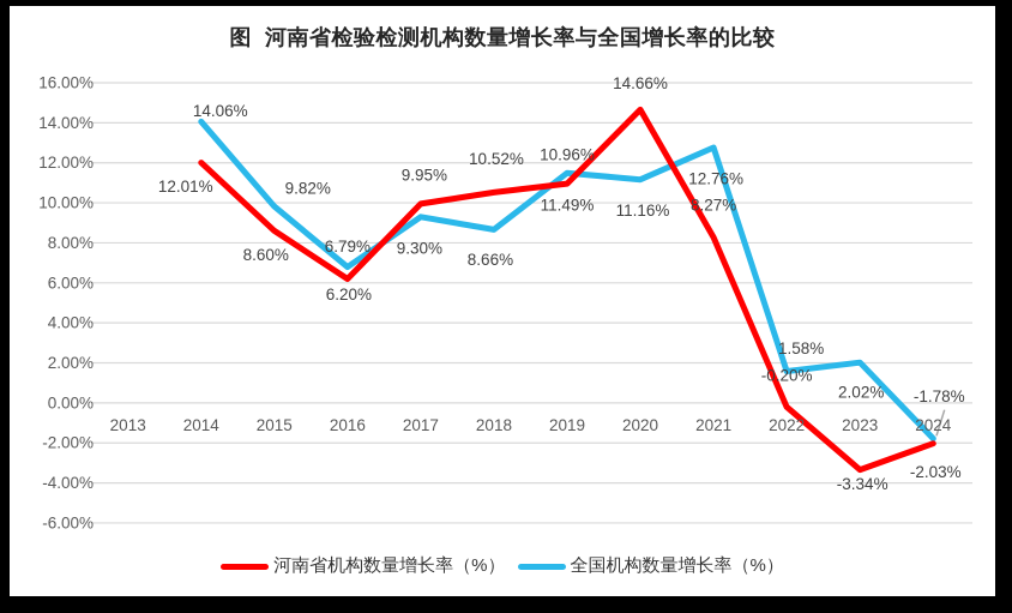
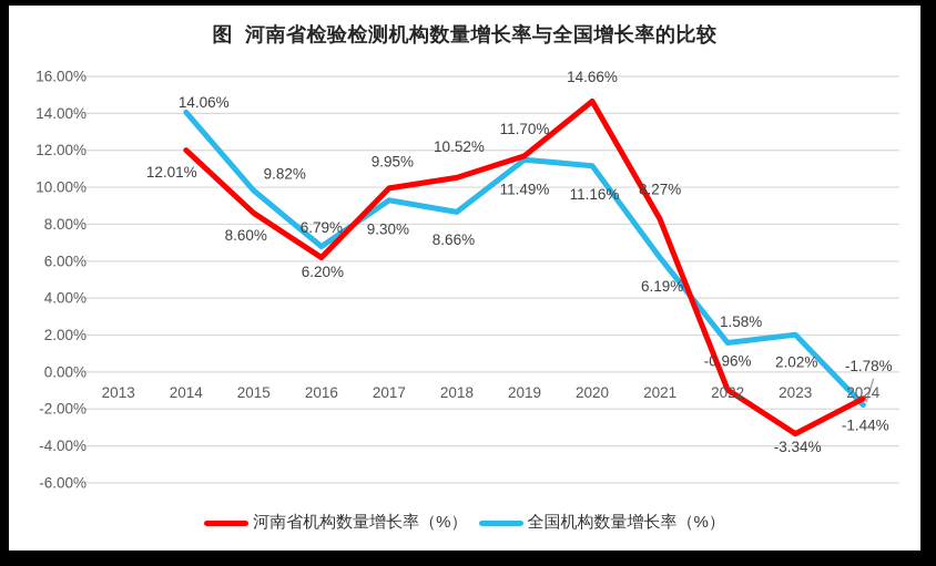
河南省机构数量增长率（%）/2019: 10.96% -> 11.70%
全国机构数量增长率（%）/2021: 12.76% -> 6.19%
河南省机构数量增长率（%）/2022: -0.20% -> -0.96%
河南省机构数量增长率（%）/2024: -2.03% -> -1.44%
